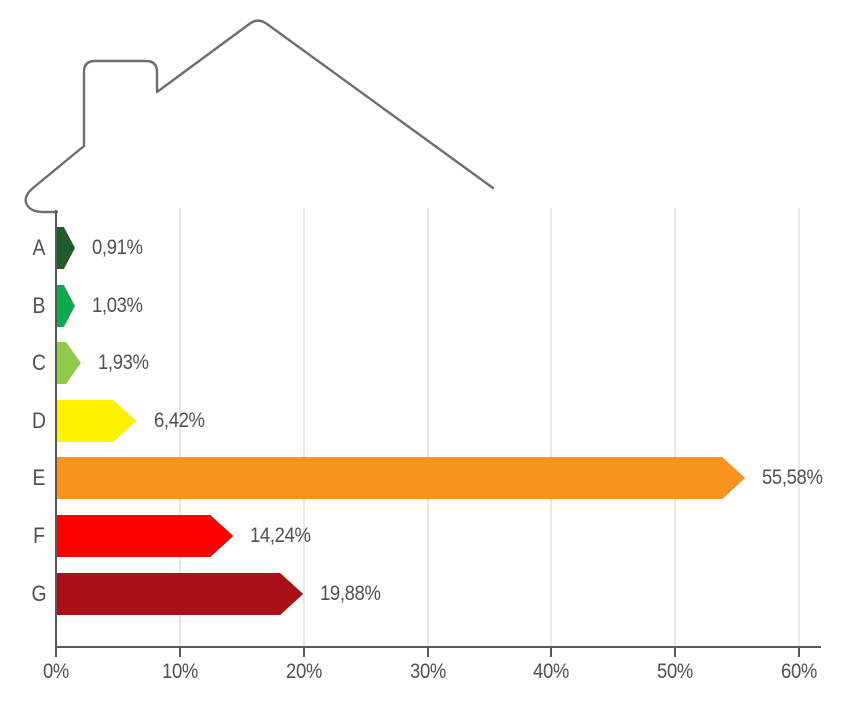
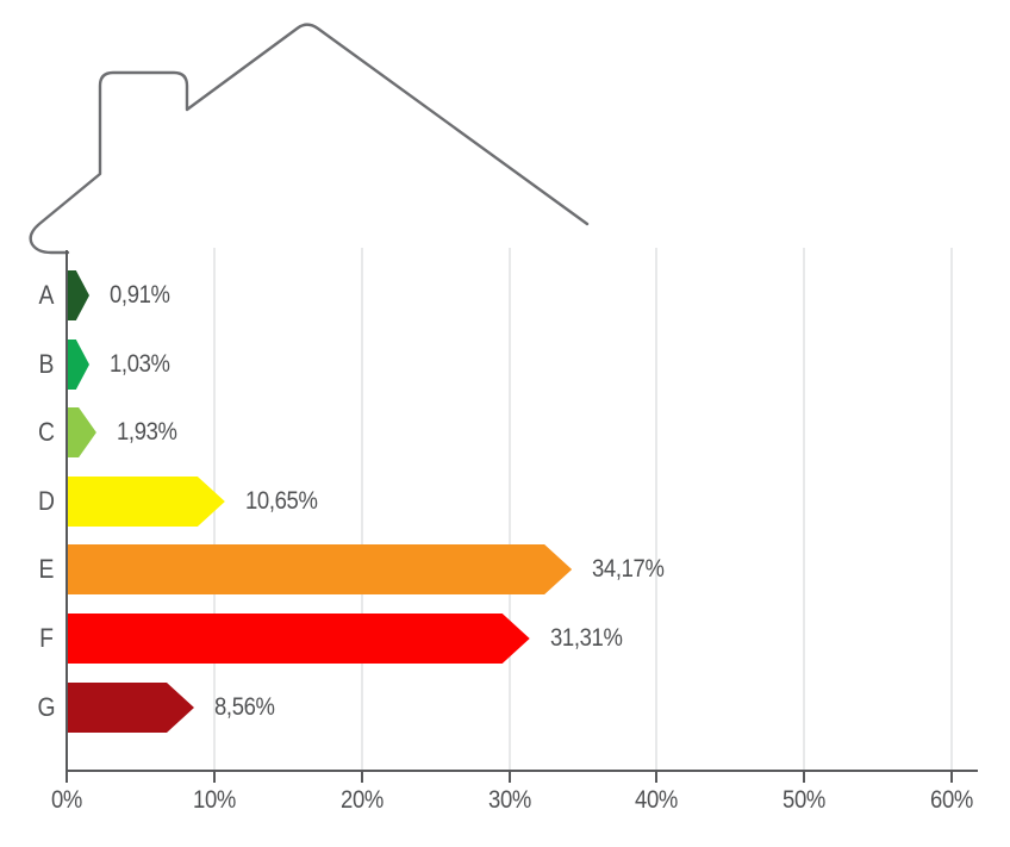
D: 6,42% -> 10,65%
E: 55,58% -> 34,17%
F: 14,24% -> 31,31%
G: 19,88% -> 8,56%
